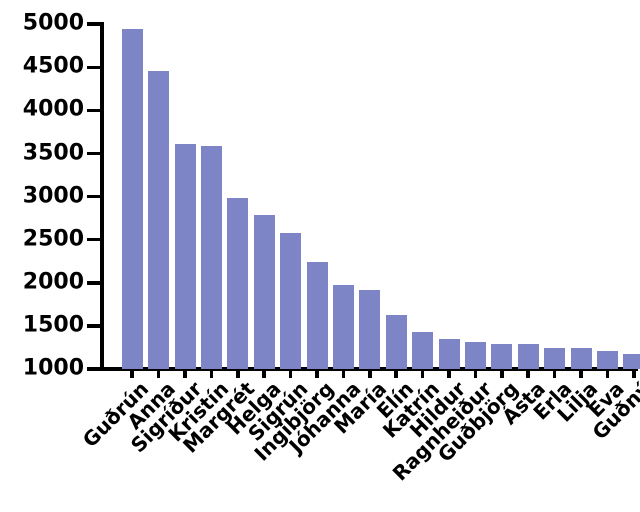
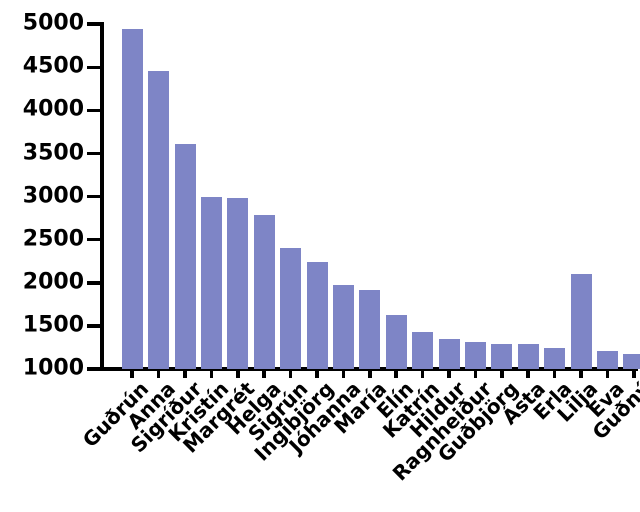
Kristín: 3600 -> 3000
Sigrún: 2600 -> 2400
Lilja: 1200 -> 2100
